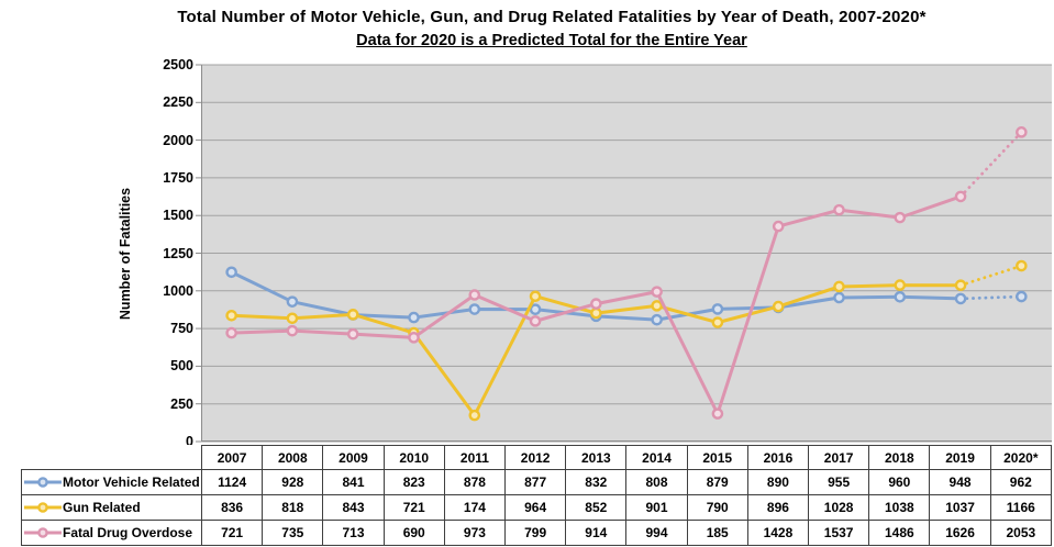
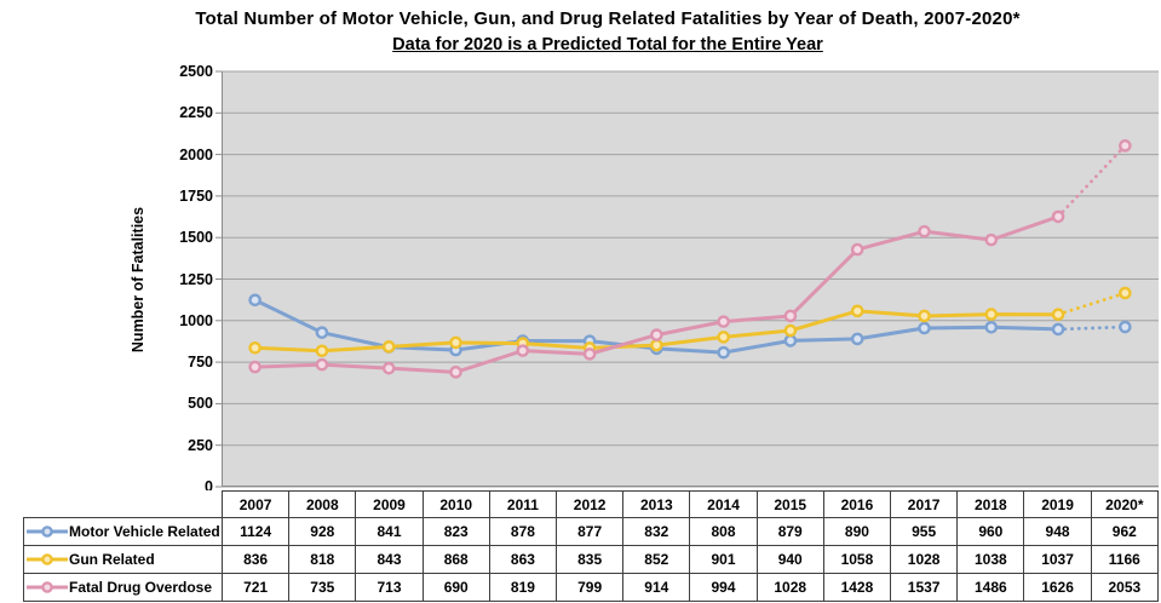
Gun Related/2010: 721 -> 868
Gun Related/2011: 174 -> 863
Fatal Drug Overdose/2011: 973 -> 819
Gun Related/2012: 964 -> 835
Gun Related/2015: 790 -> 940
Fatal Drug Overdose/2015: 185 -> 1028
Gun Related/2016: 896 -> 1058
